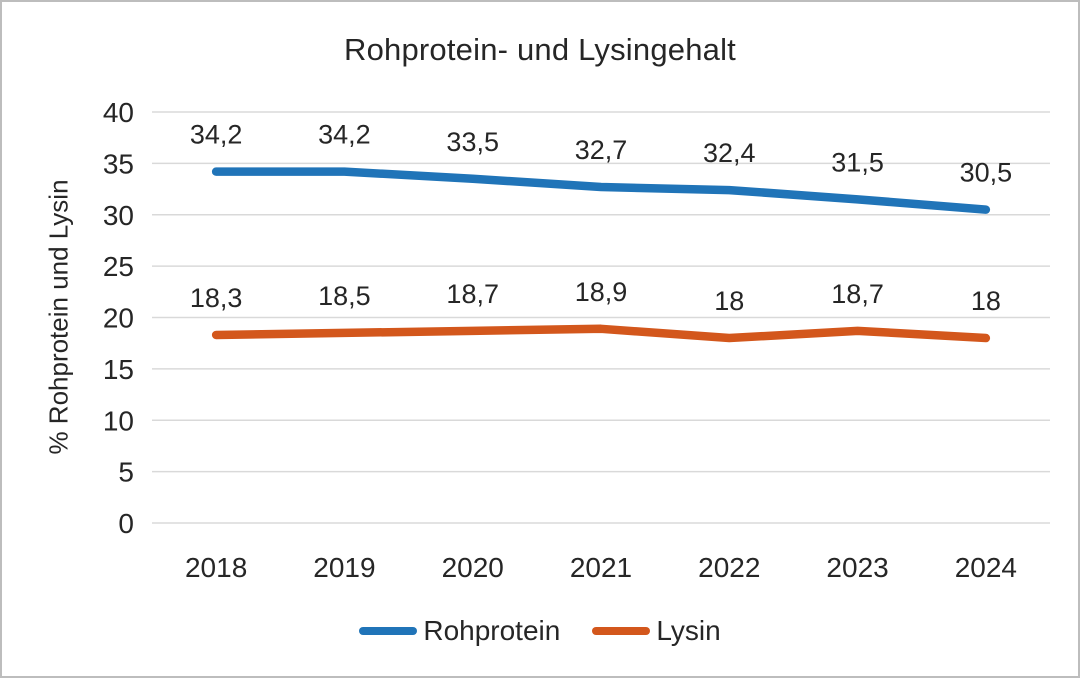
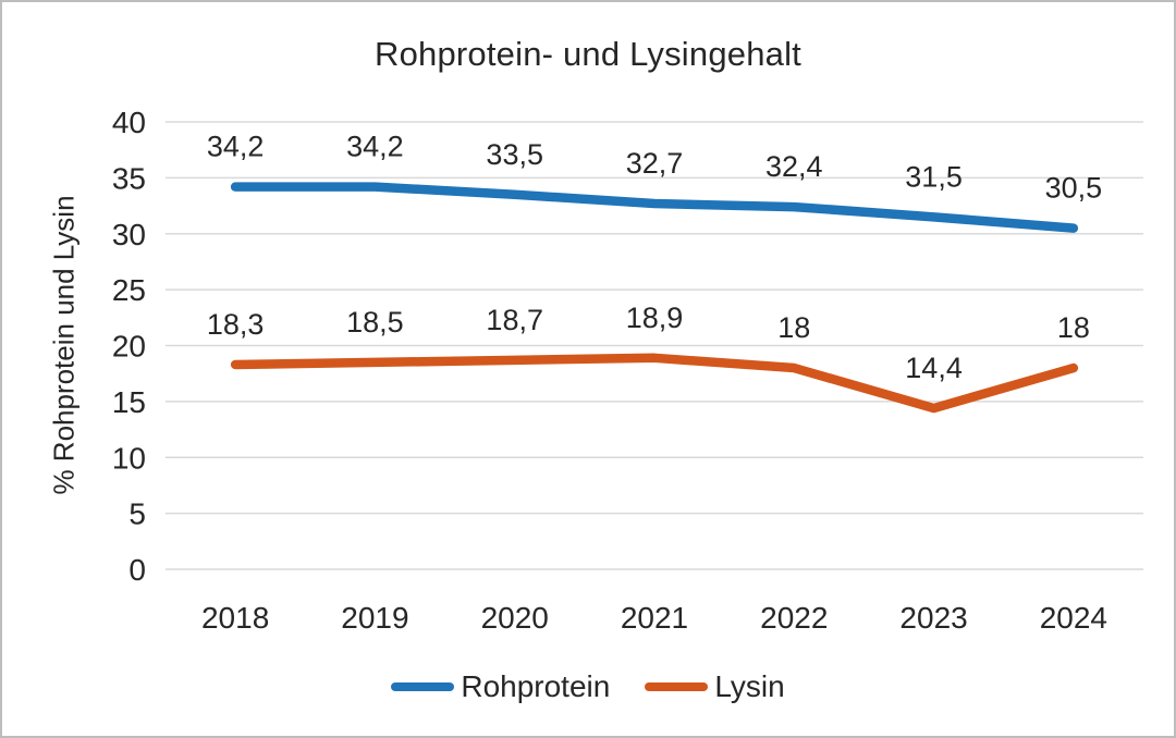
Lysin/2023: 18,7 -> 14,4
